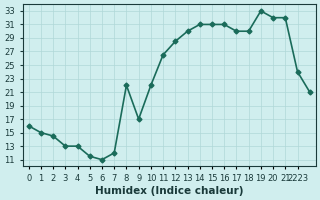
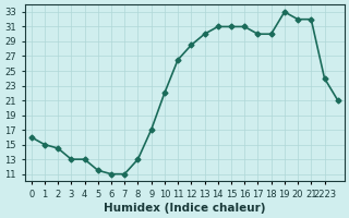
7: 12.0 -> 11.0
8: 22.0 -> 13.0
